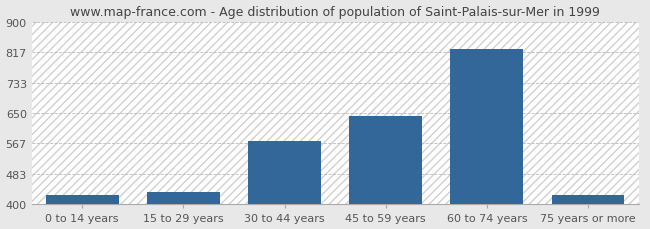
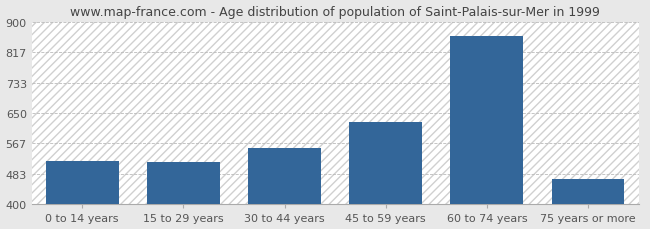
0 to 14 years: 427 -> 520
15 to 29 years: 435 -> 515
30 to 44 years: 573 -> 555
45 to 59 years: 643 -> 625
60 to 74 years: 826 -> 860
75 years or more: 425 -> 470
